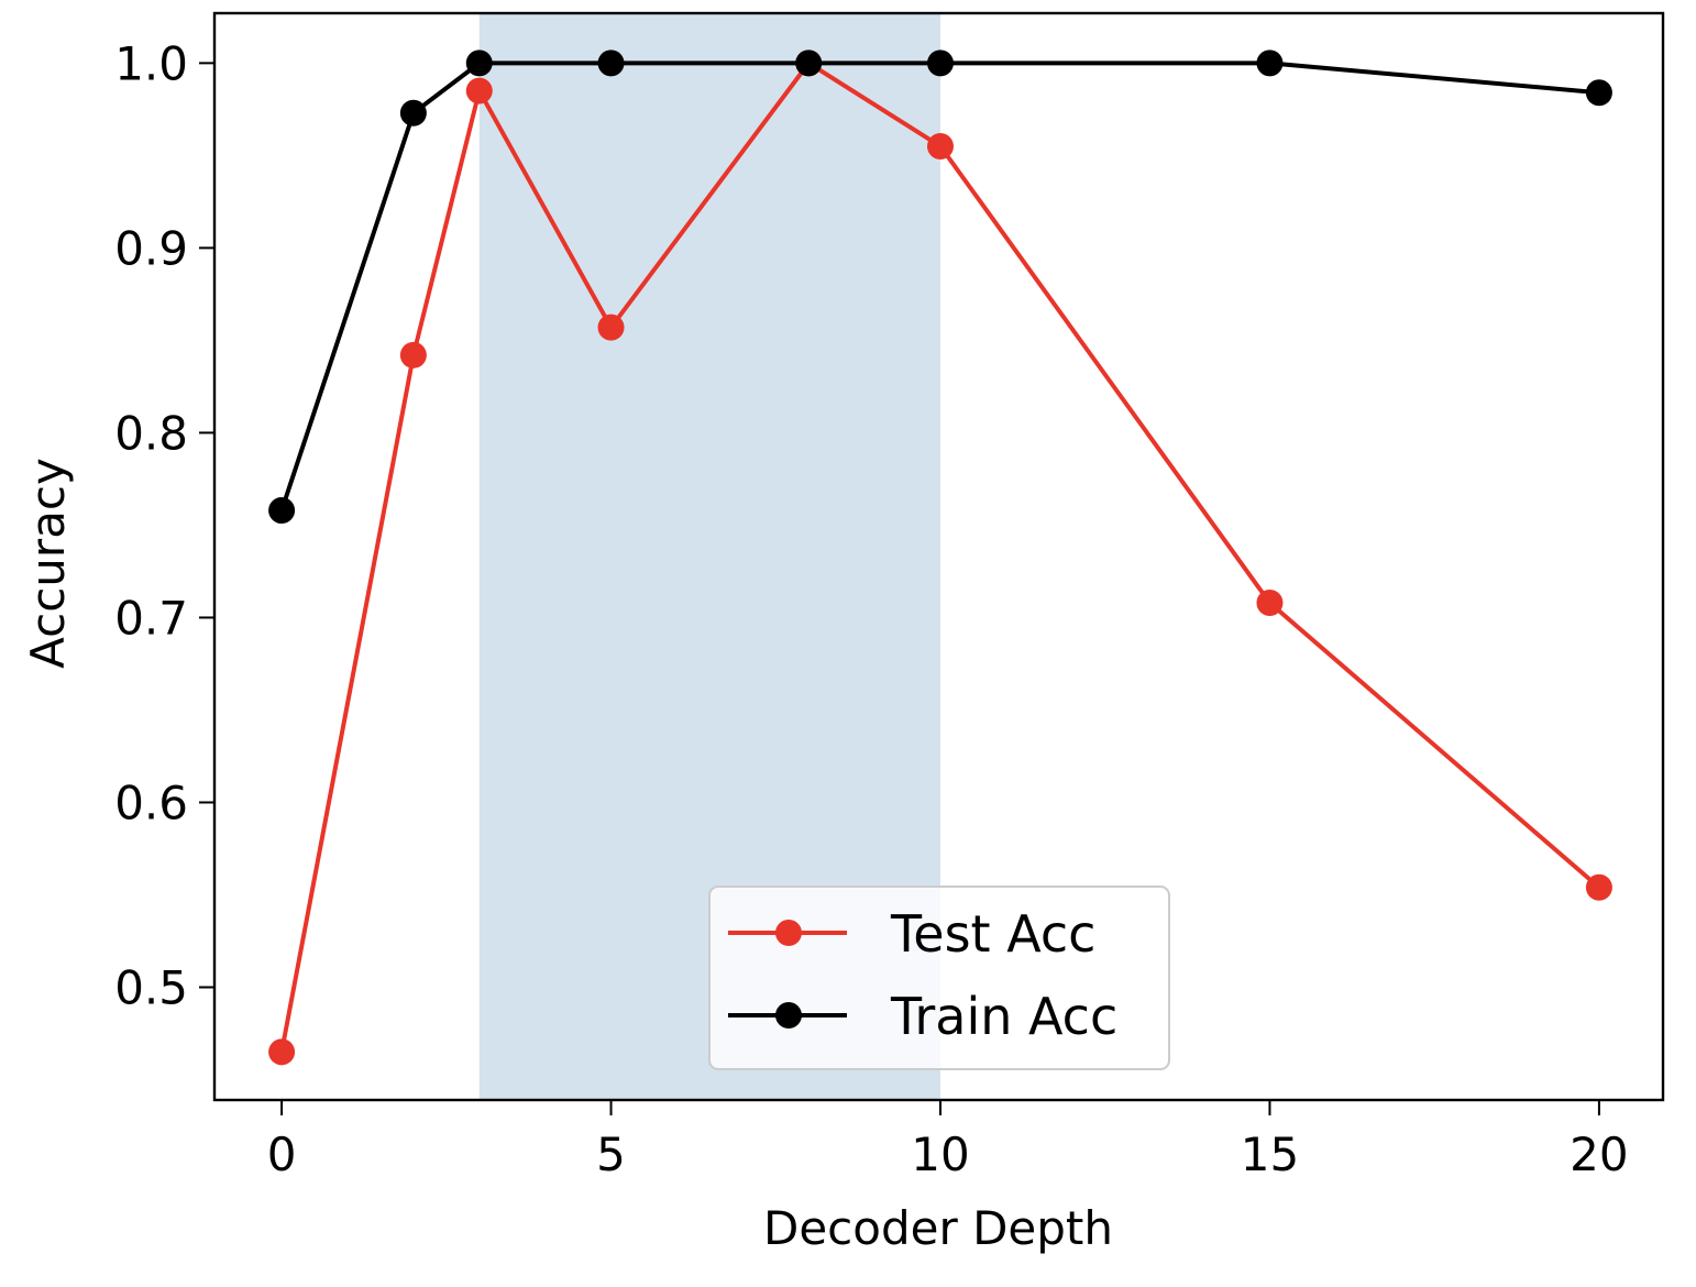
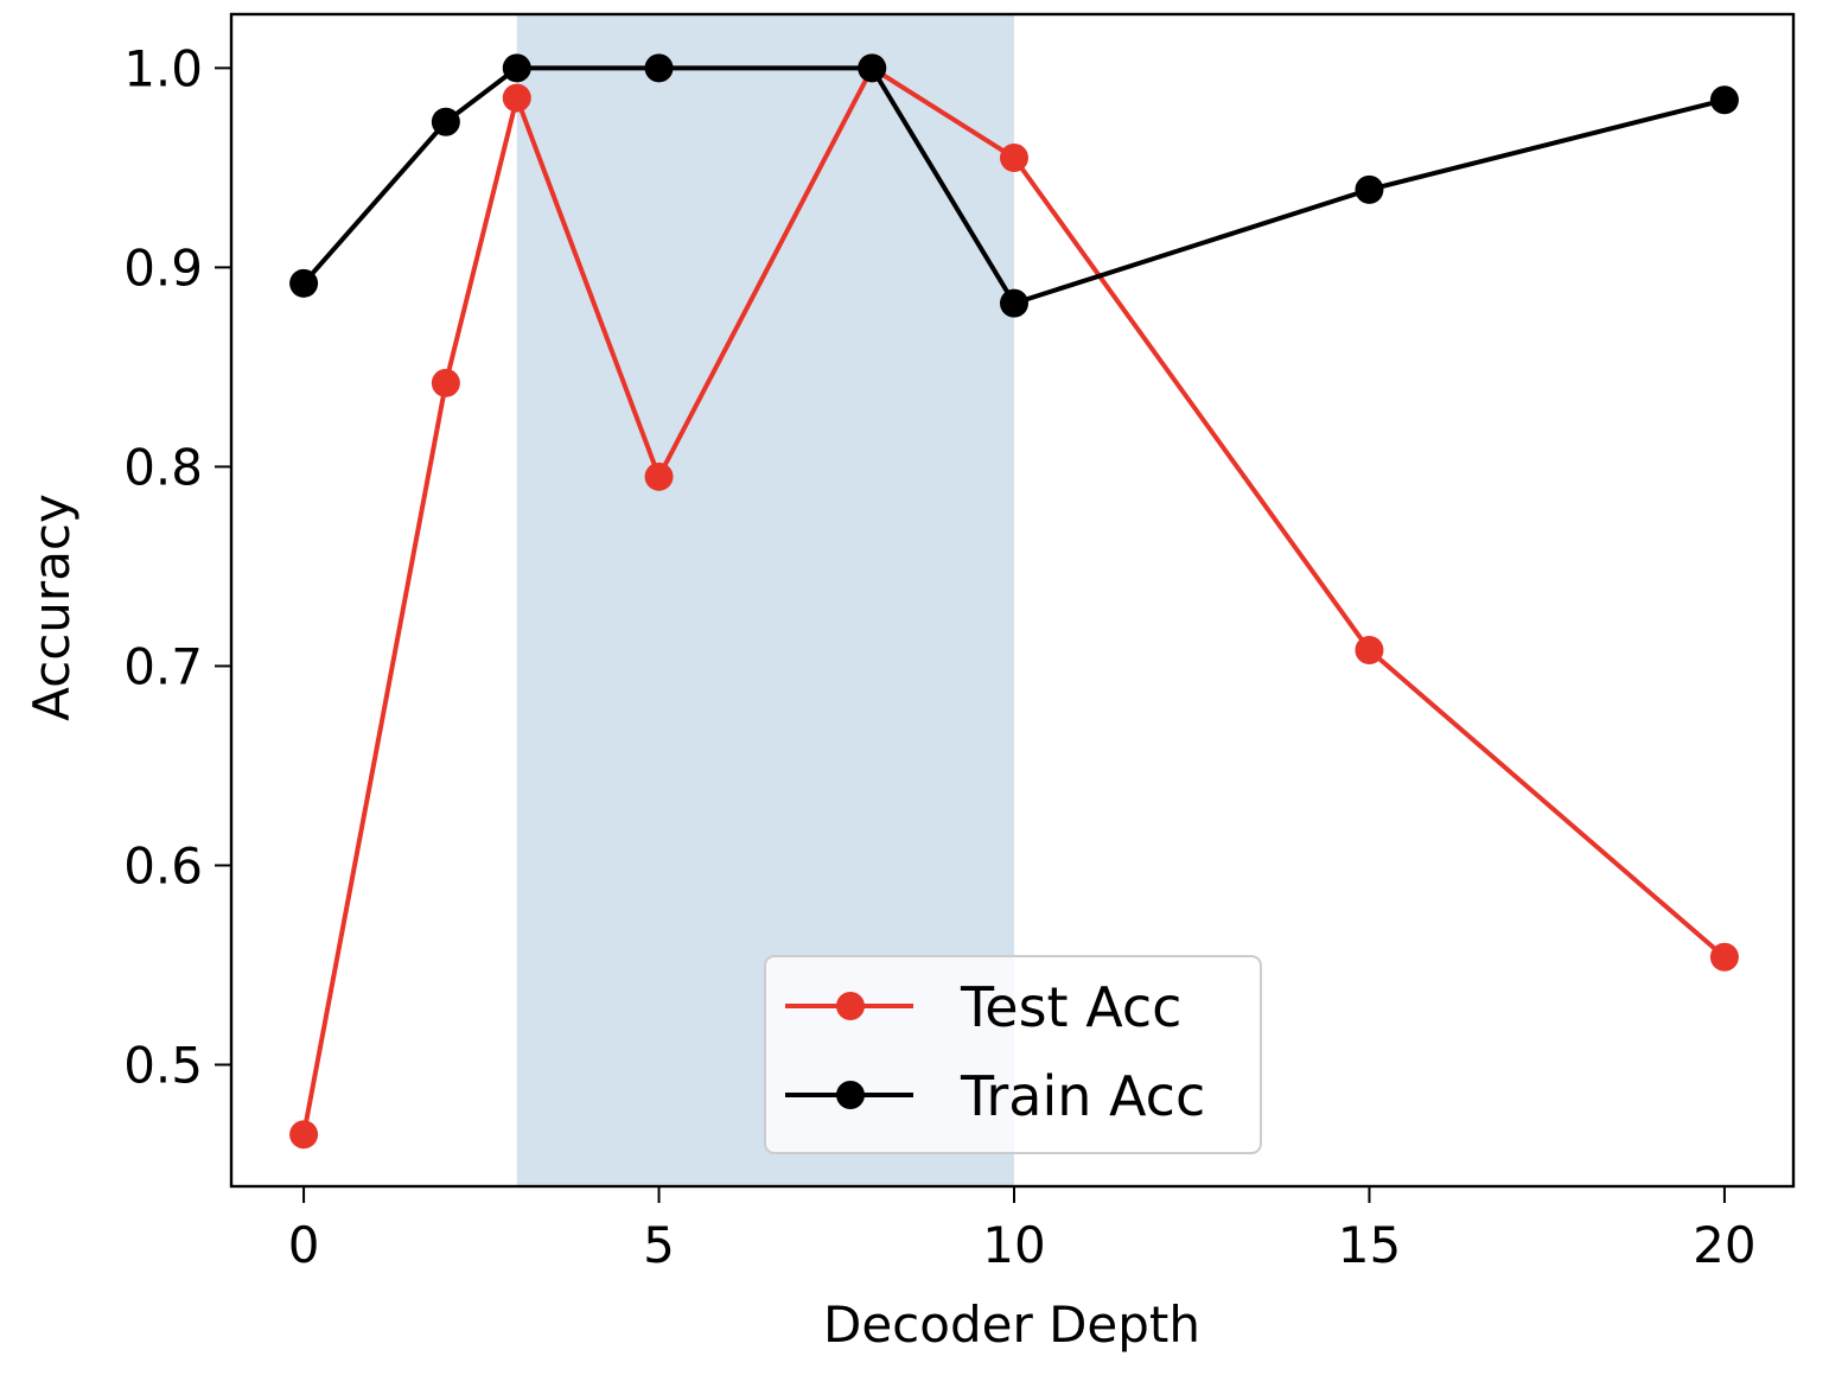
Train Acc/0: 0.758 -> 0.892
Test Acc/5: 0.857 -> 0.795
Train Acc/10: 1.000 -> 0.882
Train Acc/15: 1.000 -> 0.939
